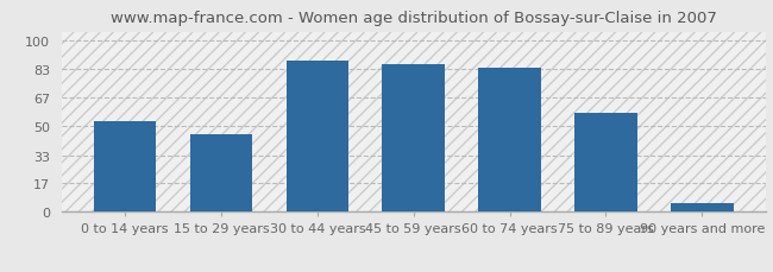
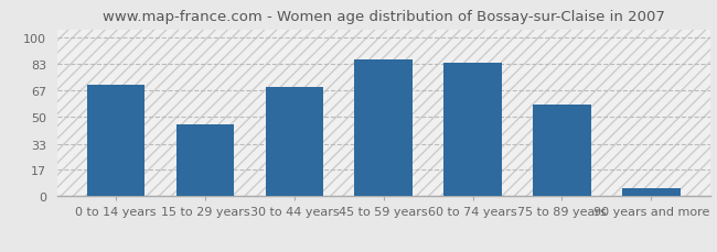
0 to 14 years: 53 -> 70
30 to 44 years: 88 -> 69
